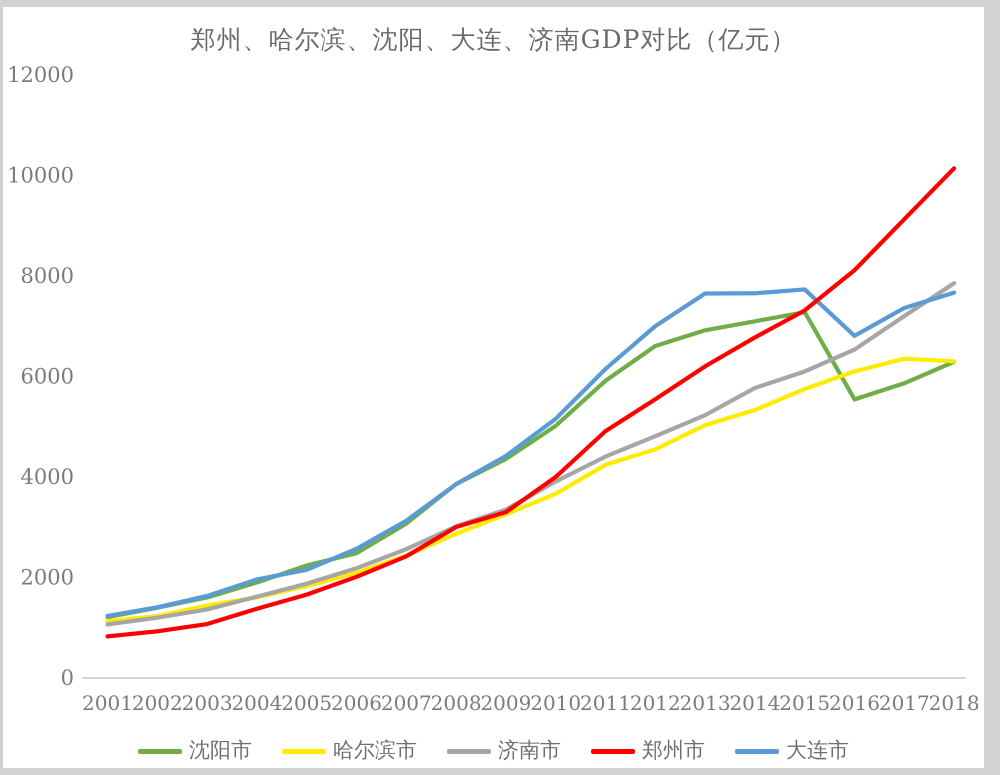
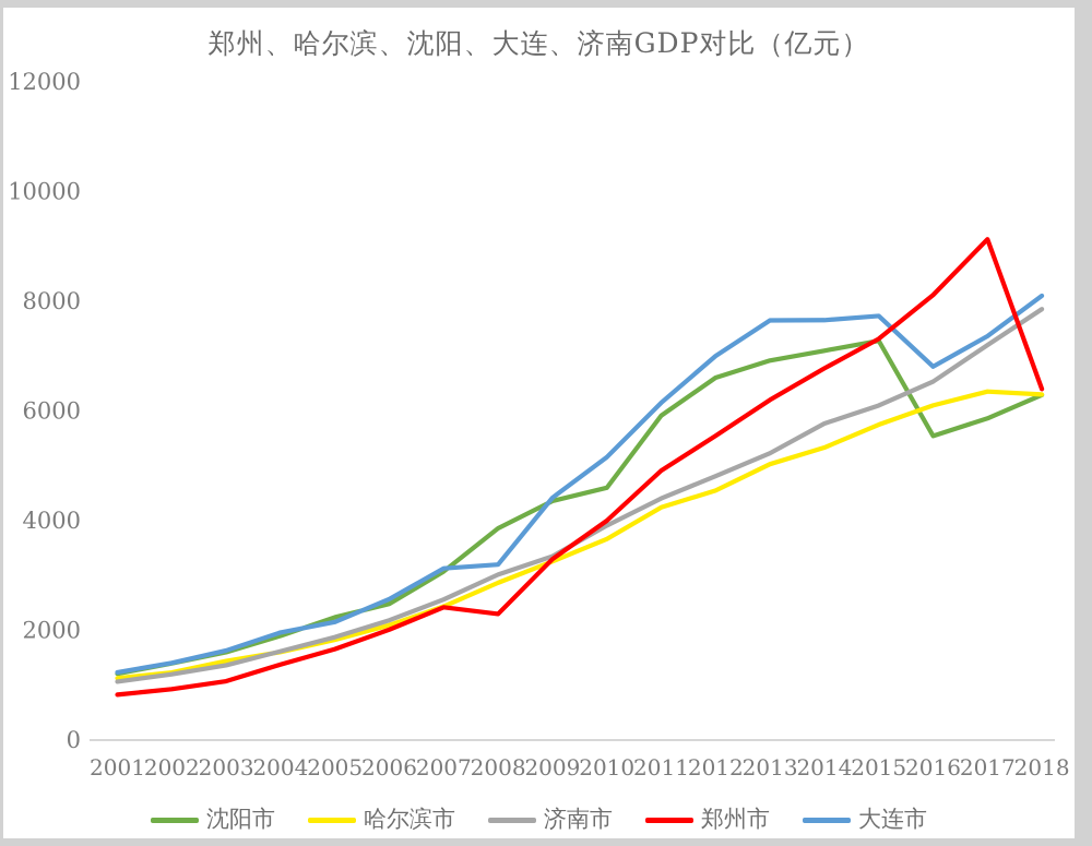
郑州市/2008: 3000 -> 2300
大连市/2008: 3900 -> 3200
沈阳市/2010: 5000 -> 4600
郑州市/2018: 10100 -> 6400
大连市/2018: 7700 -> 8100
